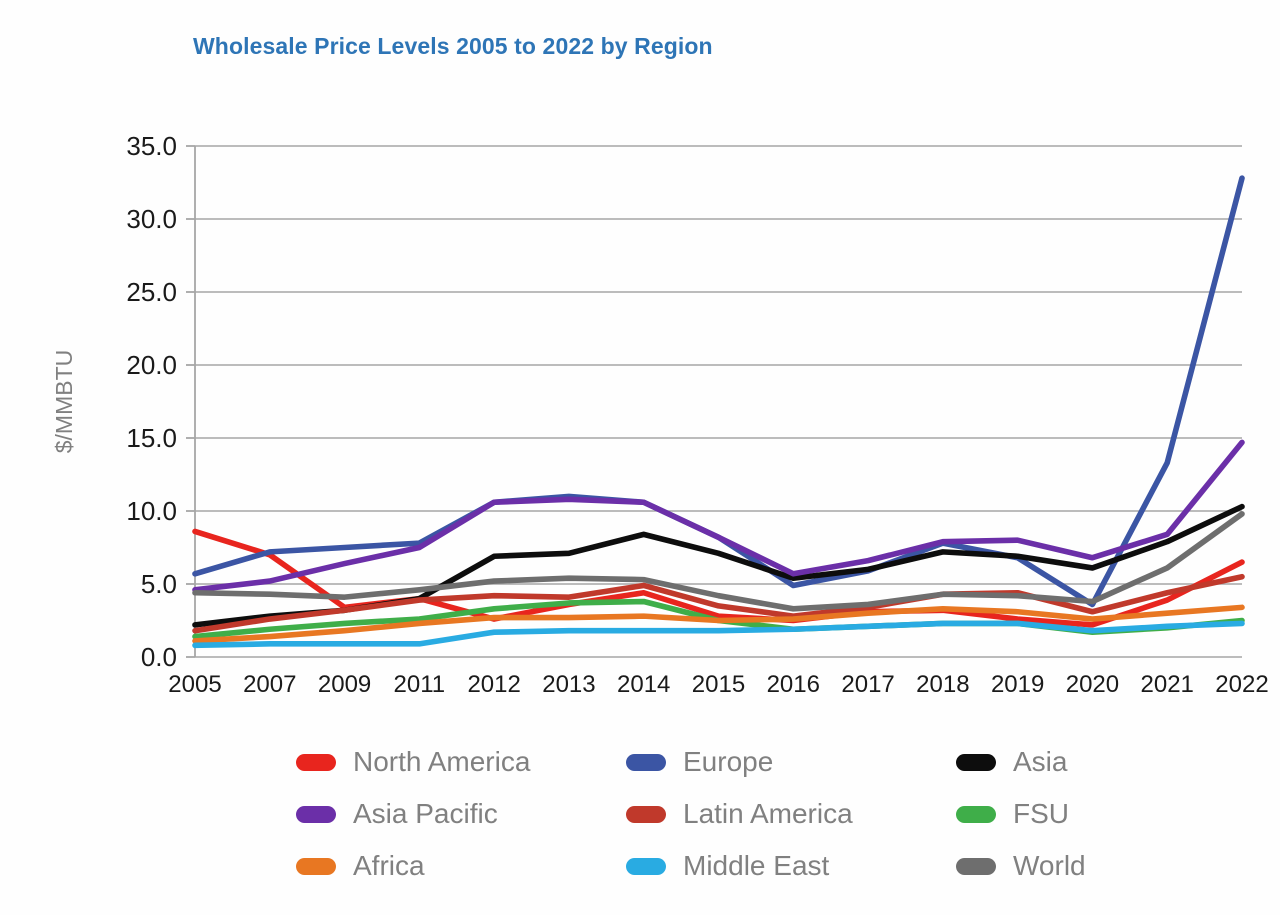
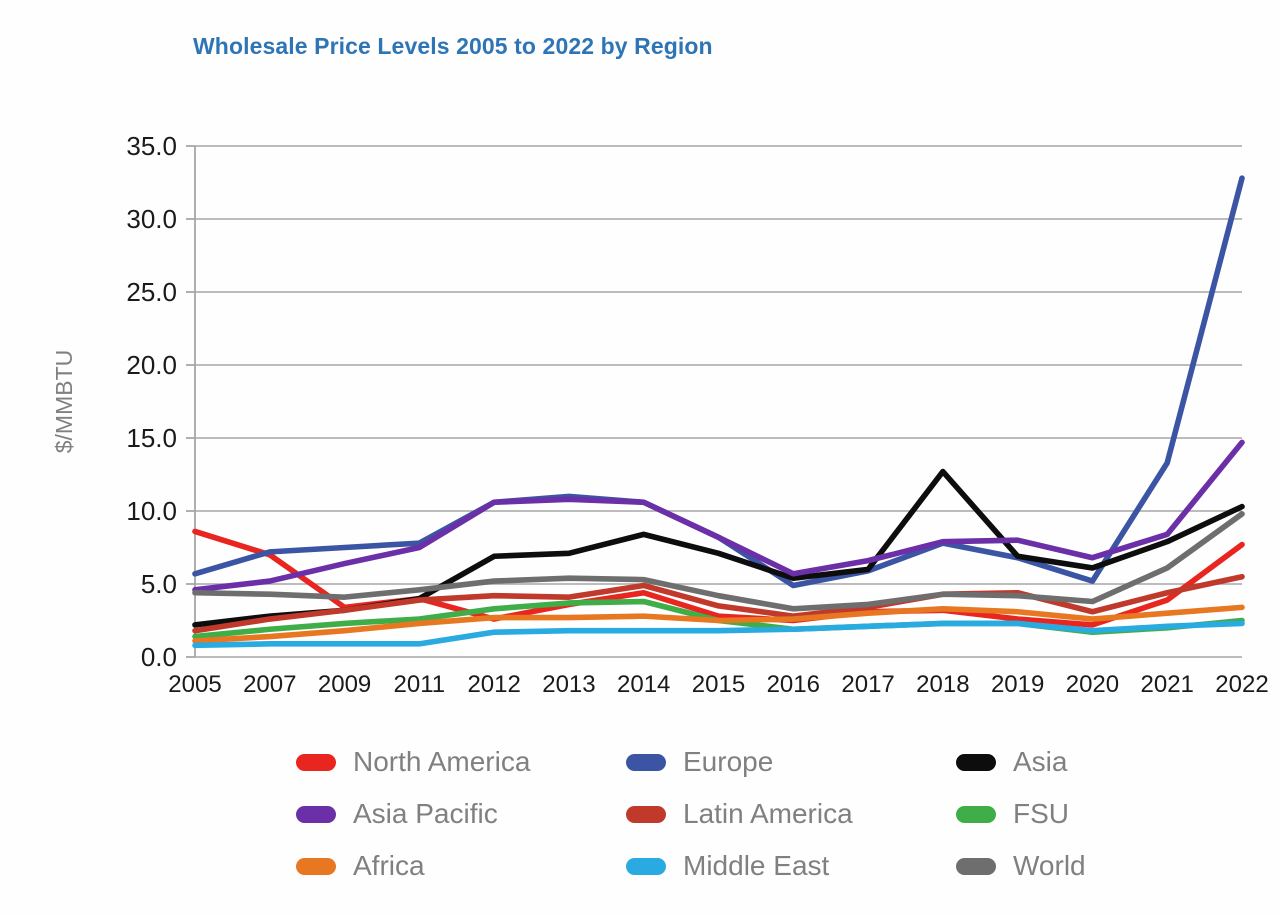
Asia/2018: 7.2 -> 12.7
Europe/2020: 3.6 -> 5.2
North America/2022: 6.5 -> 7.7
